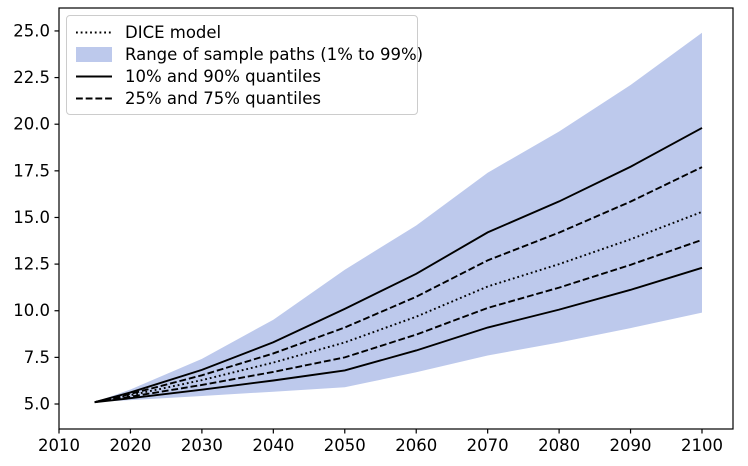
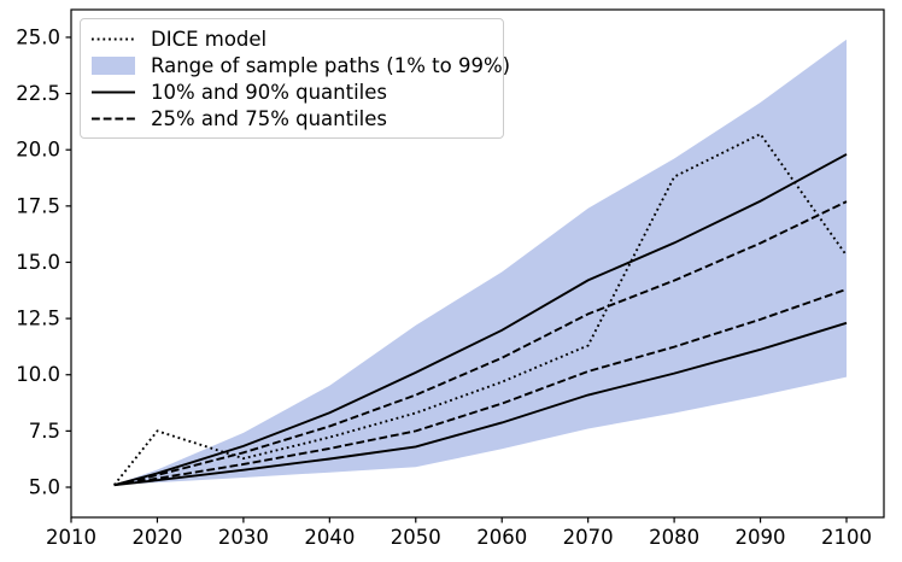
DICE model/2020: 5.5 -> 7.5
DICE model/2080: 12.5 -> 18.8
DICE model/2090: 13.8 -> 20.7
